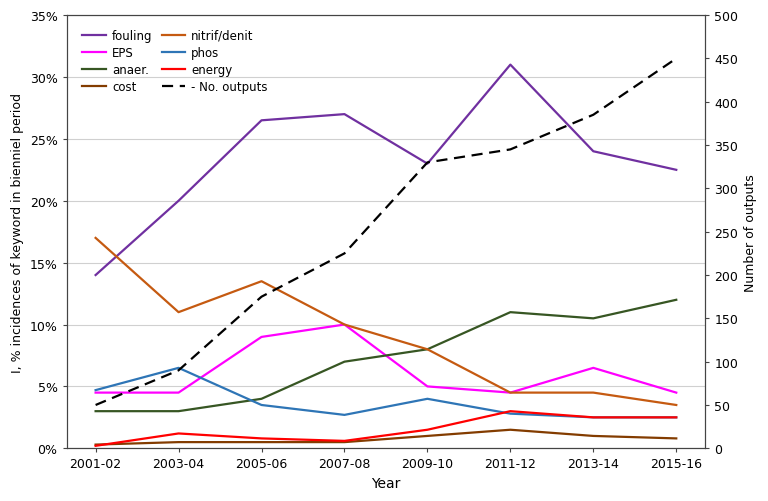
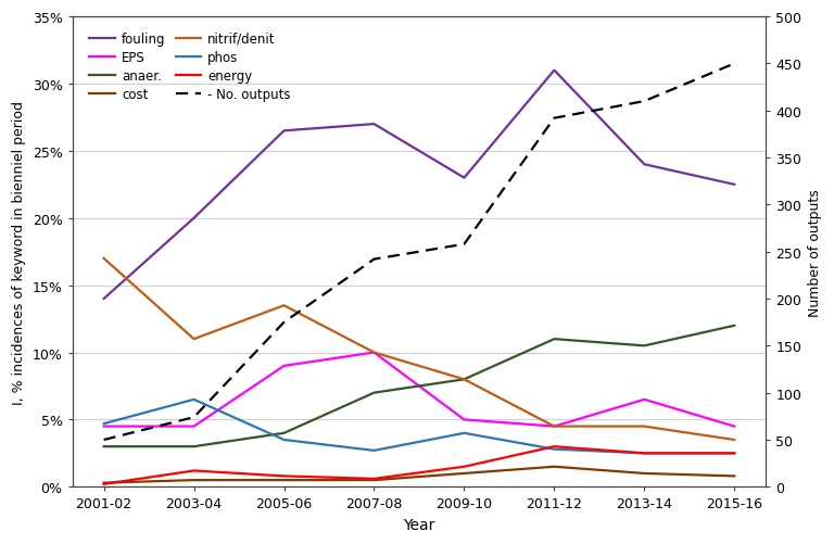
- No. outputs/2003-04: 90 -> 74
- No. outputs/2007-08: 225 -> 242
- No. outputs/2009-10: 330 -> 258
- No. outputs/2011-12: 345 -> 392
- No. outputs/2013-14: 385 -> 410
